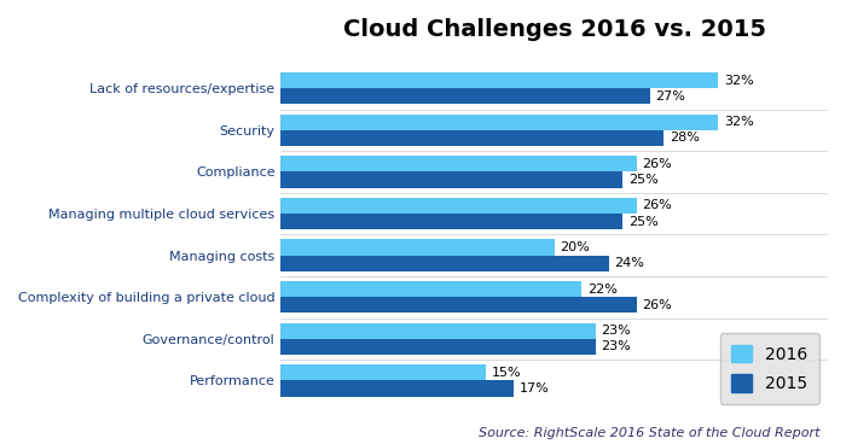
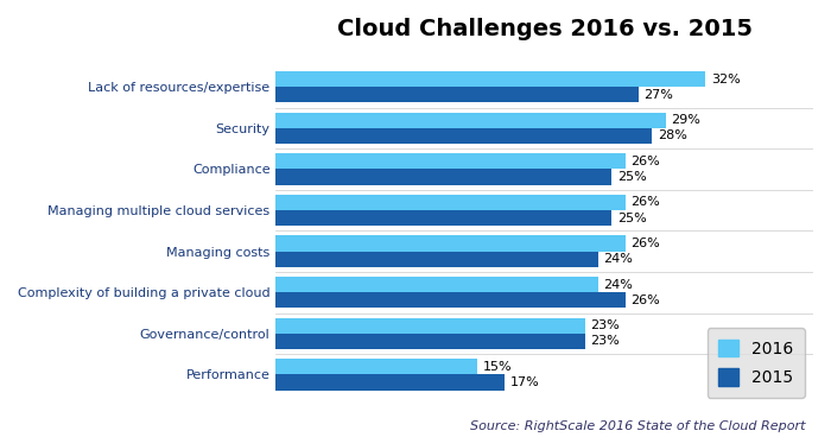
2016/Security: 32% -> 29%
2016/Managing costs: 20% -> 26%
2016/Complexity of building a private cloud: 22% -> 24%
